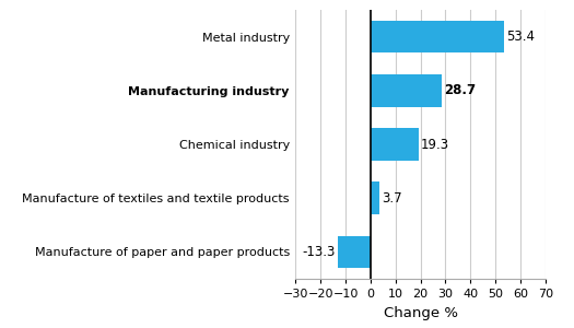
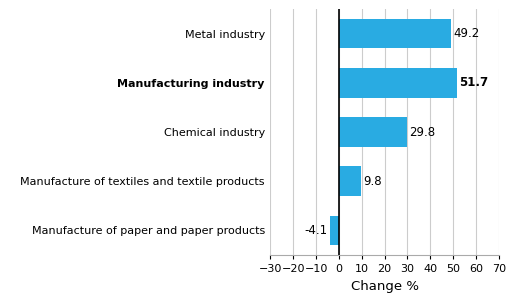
Metal industry: 53.4 -> 49.2
Manufacturing industry: 28.7 -> 51.7
Chemical industry: 19.3 -> 29.8
Manufacture of textiles and textile products: 3.7 -> 9.8
Manufacture of paper and paper products: -13.3 -> -4.1
